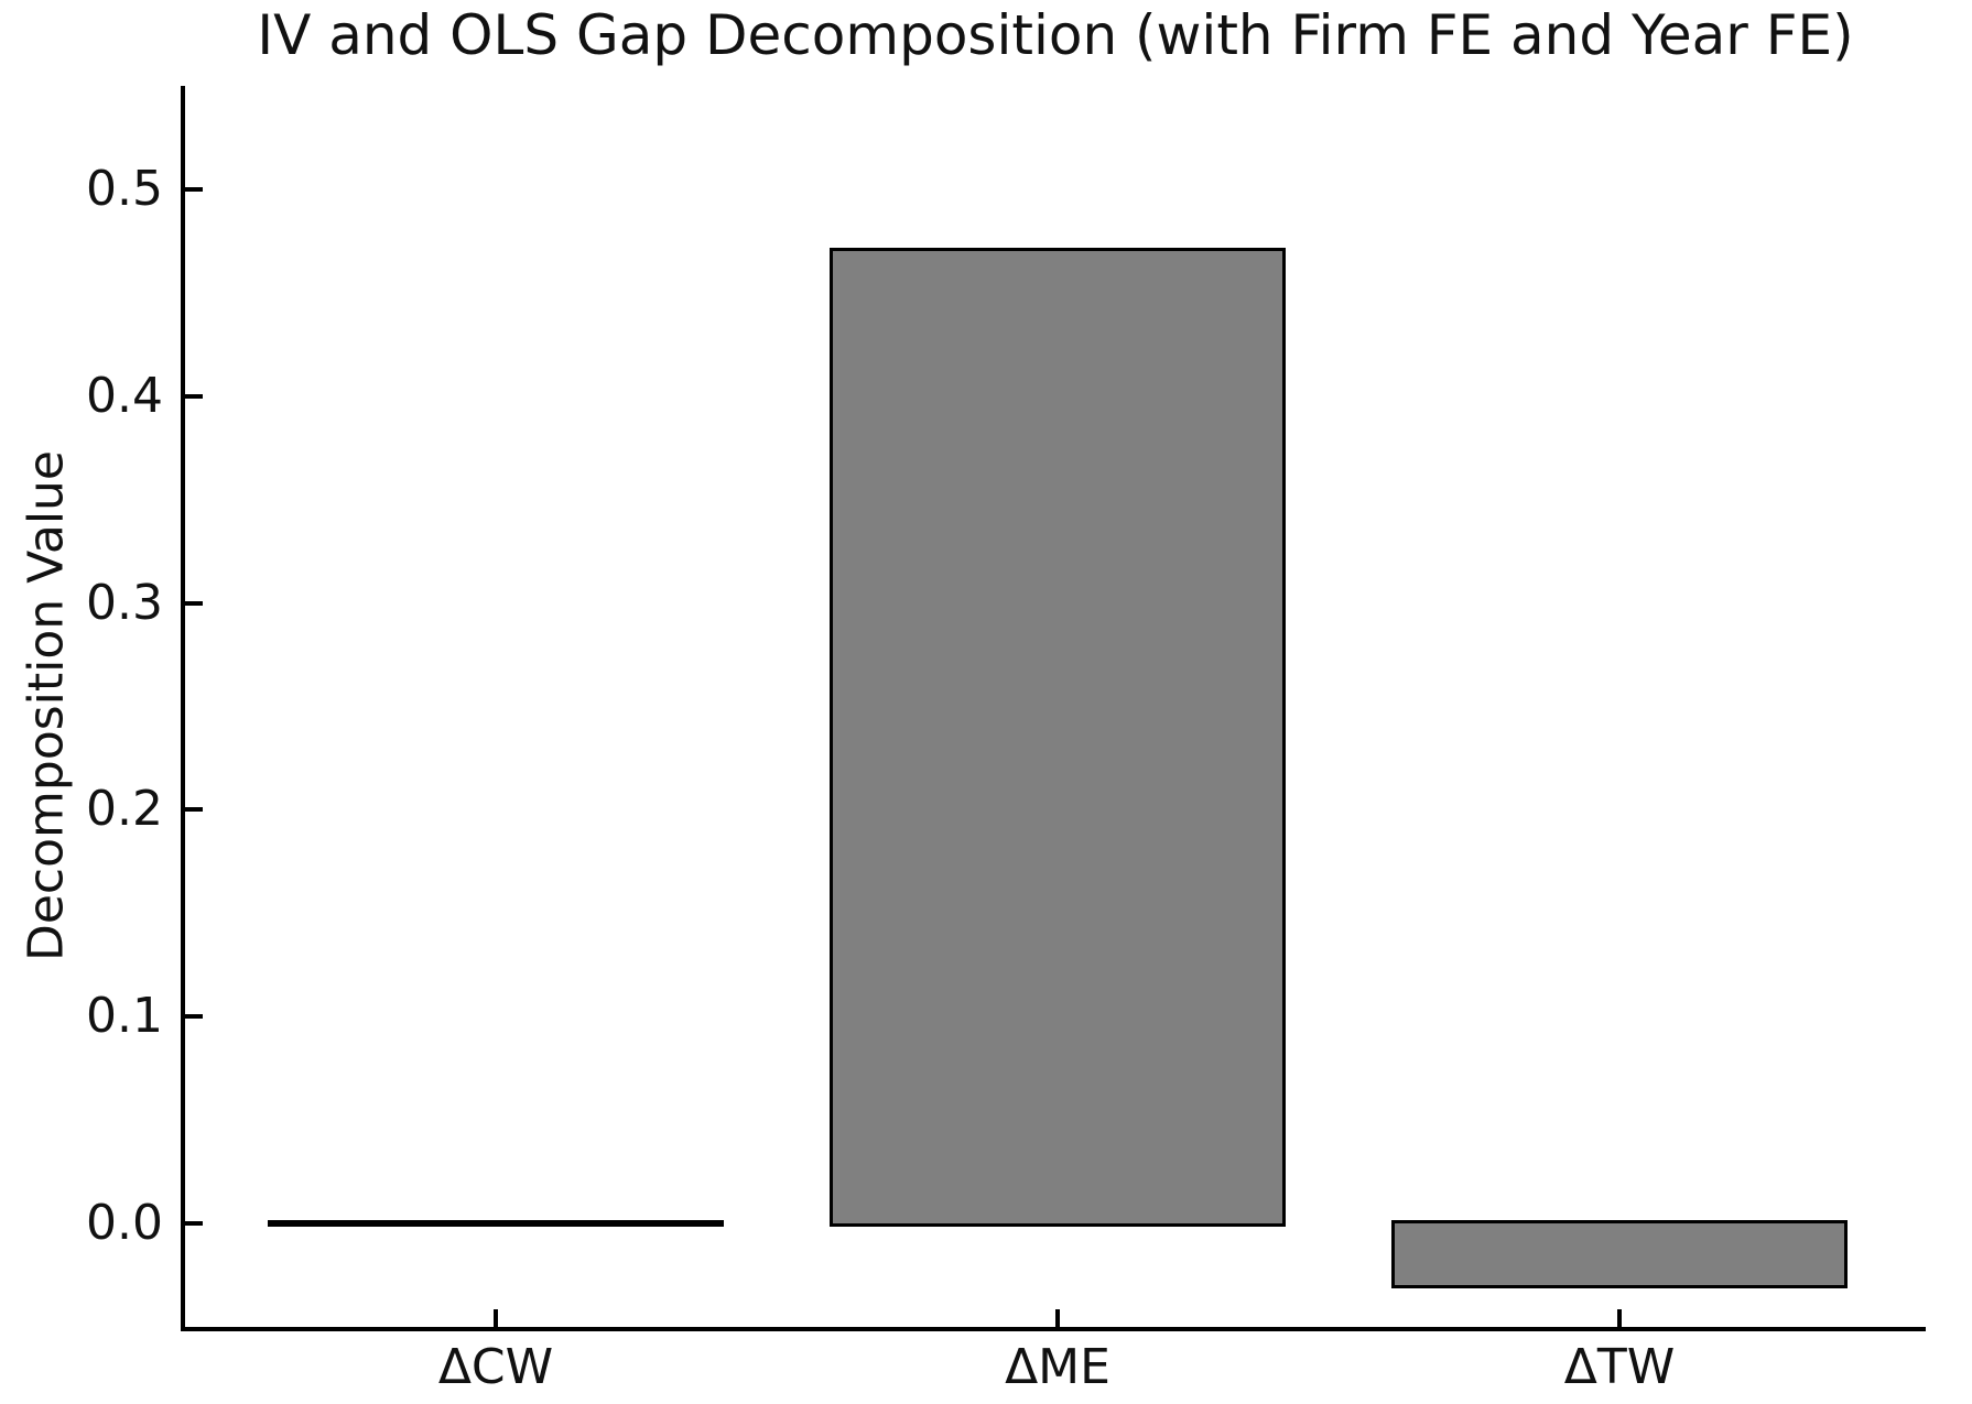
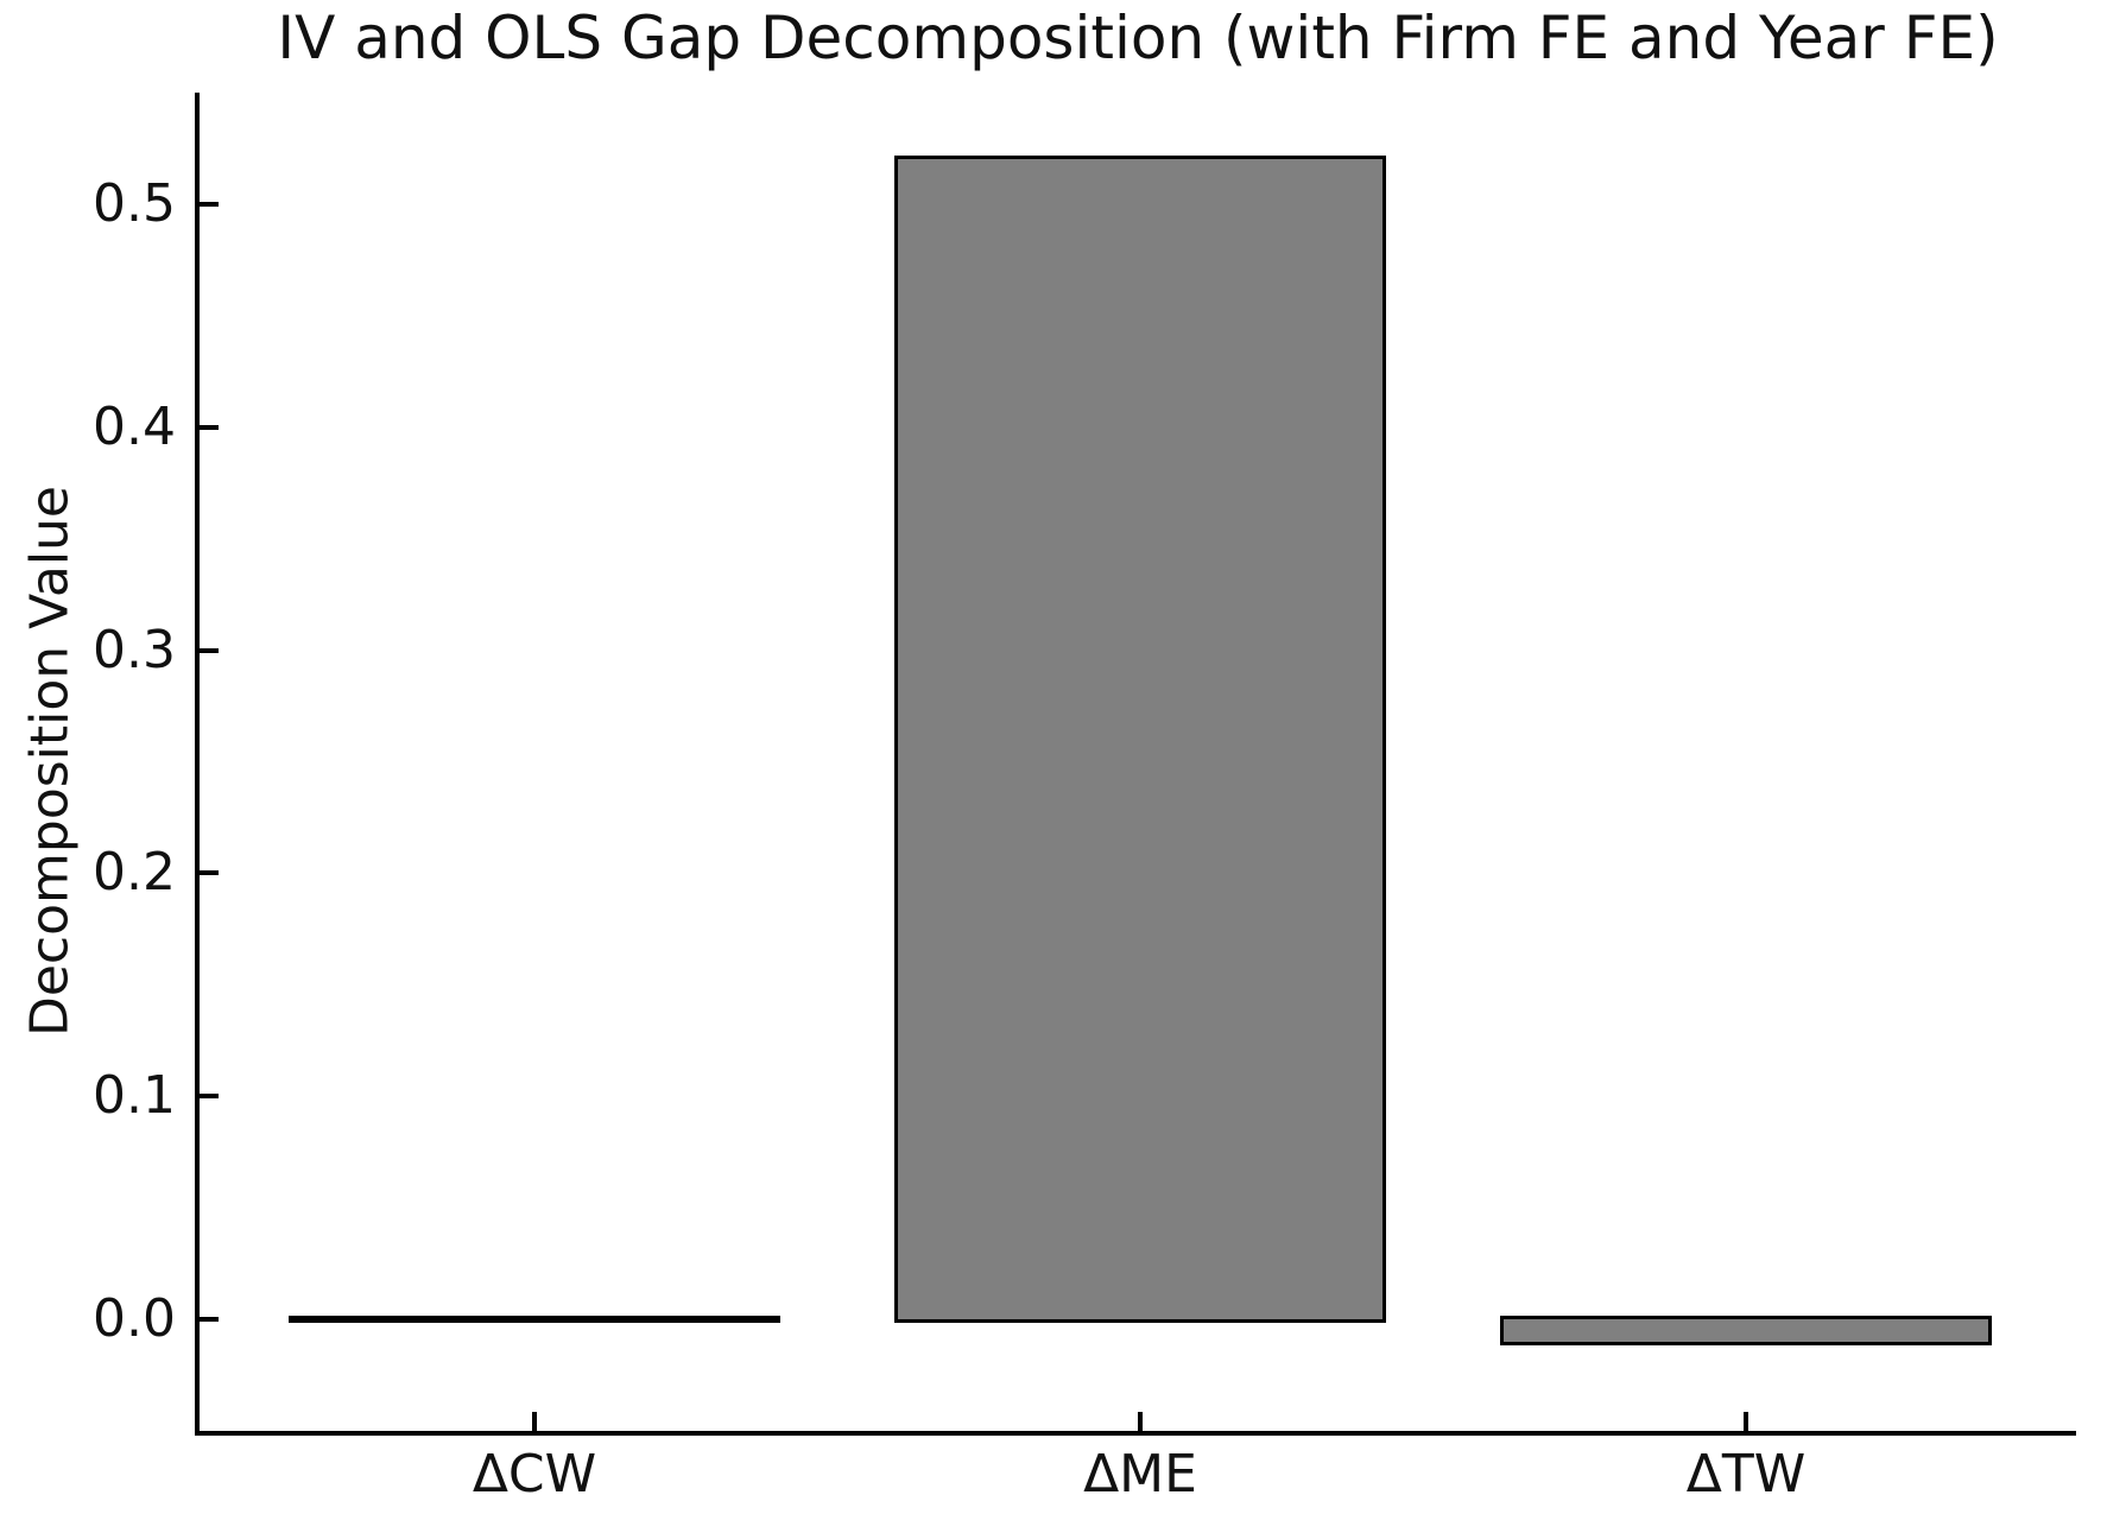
ΔME: 0.47 -> 0.52
ΔTW: -0.03 -> -0.01
